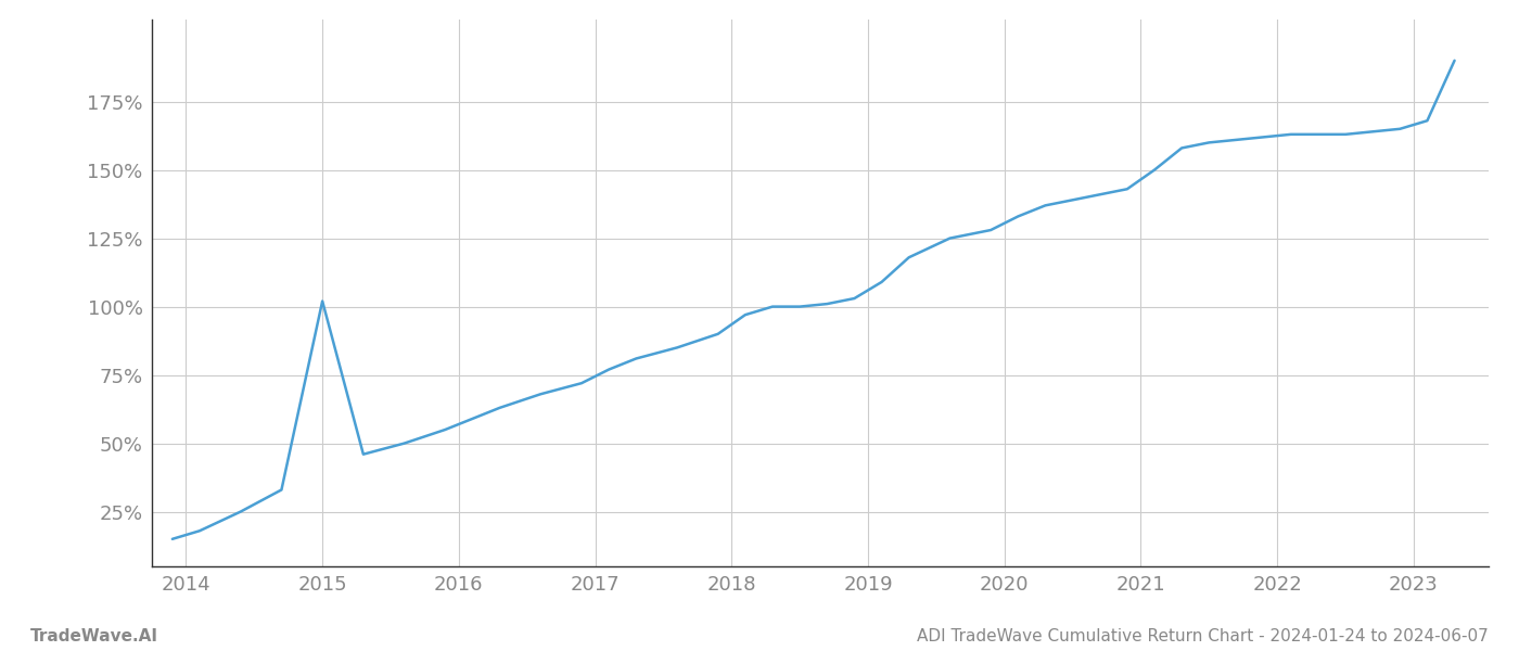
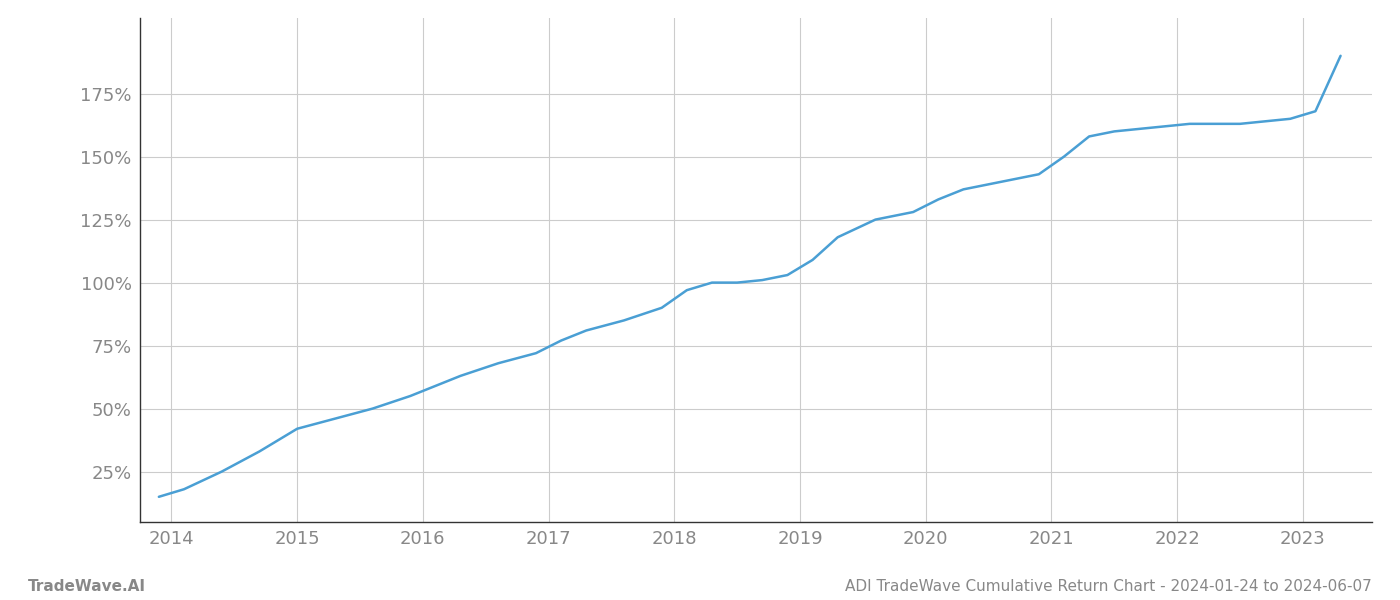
2015: 102% -> 42%
